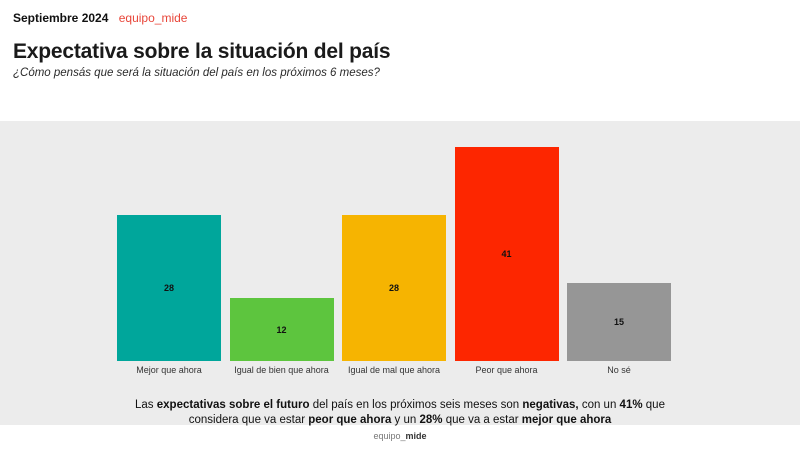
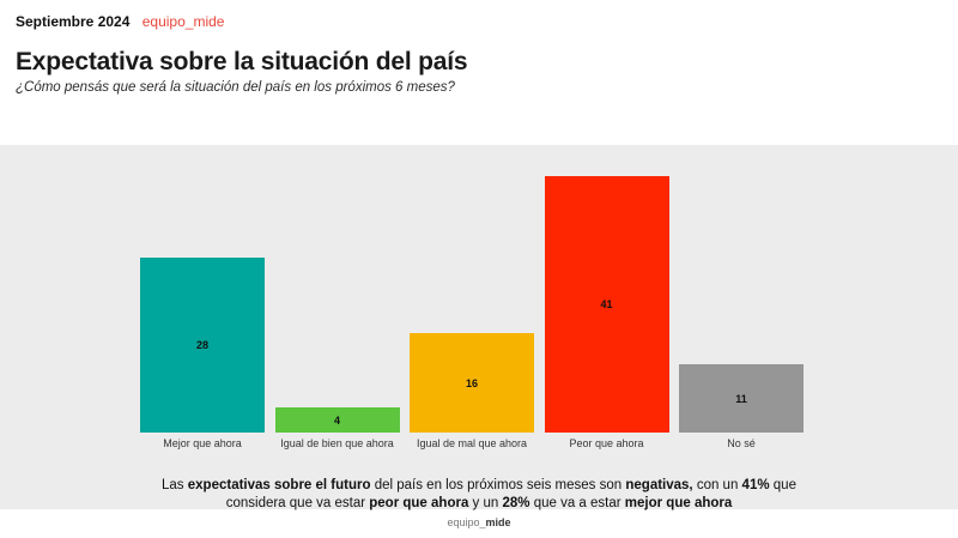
Igual de bien que ahora: 12 -> 4
Igual de mal que ahora: 28 -> 16
No sé: 15 -> 11
